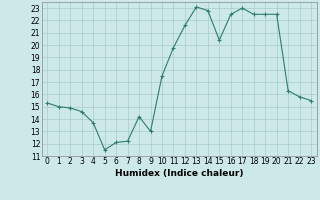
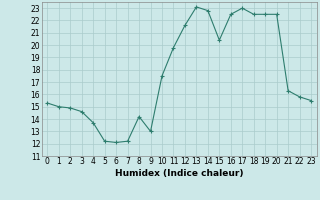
5: 11.5 -> 12.2
